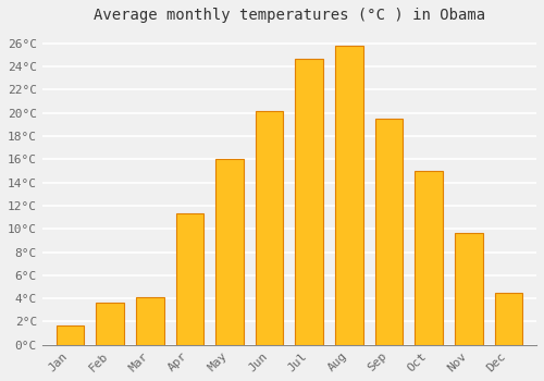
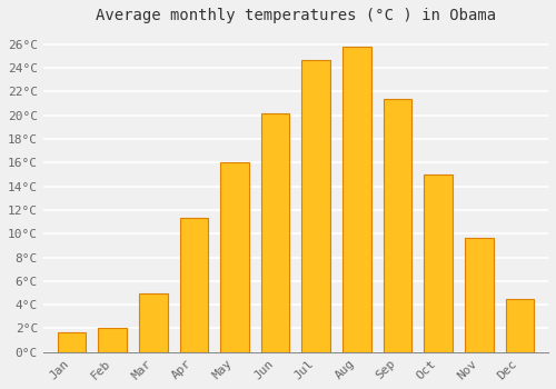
Feb: 3.6°C -> 2.0°C
Mar: 4.1°C -> 5.0°C
Sep: 19.5°C -> 21.4°C
